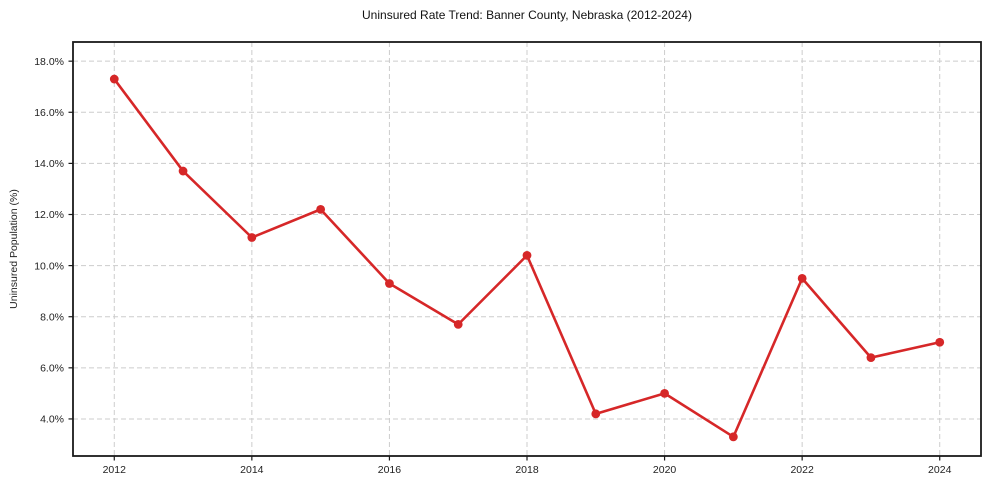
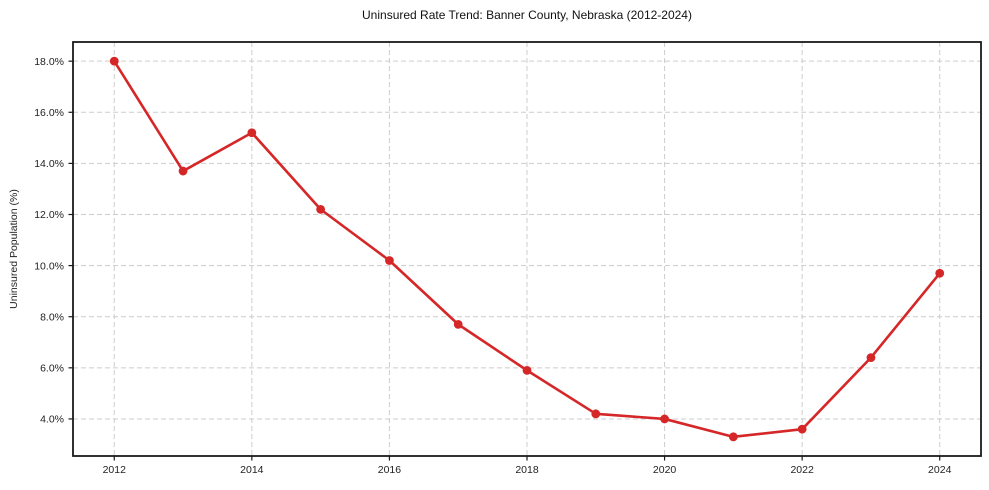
2012: 17.3% -> 18.0%
2014: 11.1% -> 15.2%
2016: 9.3% -> 10.2%
2018: 10.4% -> 5.9%
2020: 5.0% -> 4.0%
2022: 9.5% -> 3.6%
2024: 7.0% -> 9.7%
